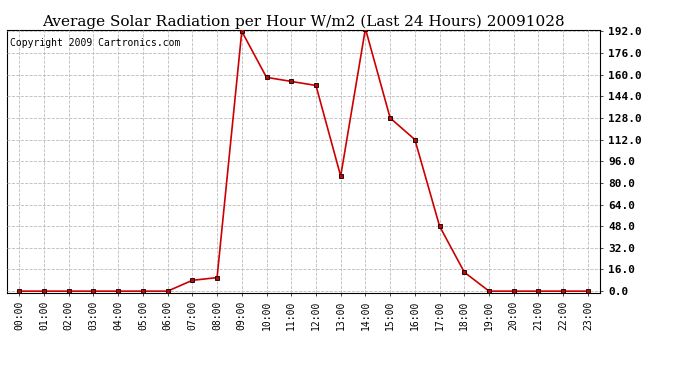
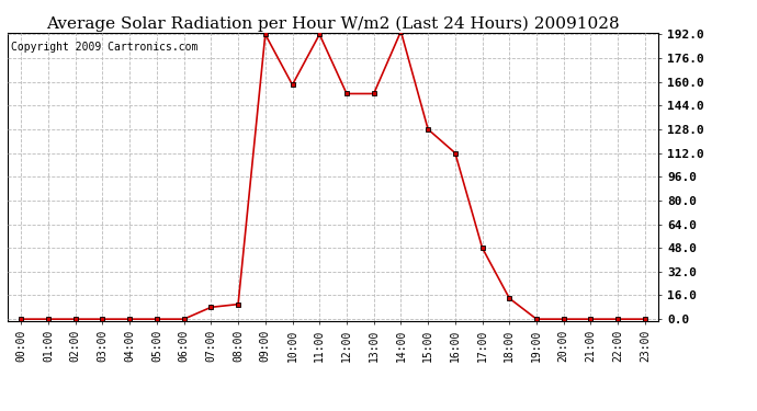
11:00: 155 -> 192
13:00: 85 -> 152
